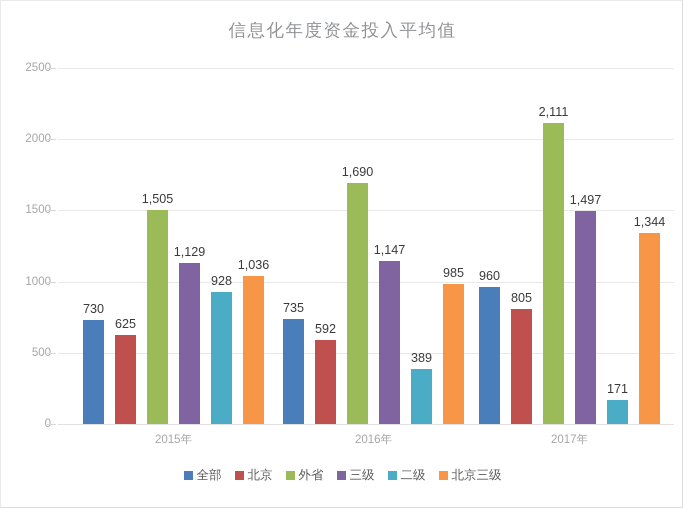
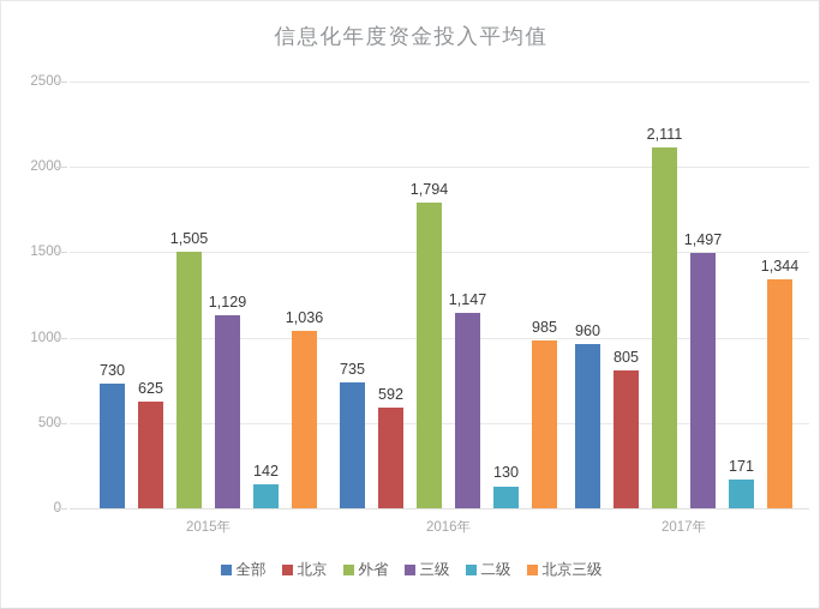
二级/2015年: 928 -> 142
外省/2016年: 1,690 -> 1,794
二级/2016年: 389 -> 130
